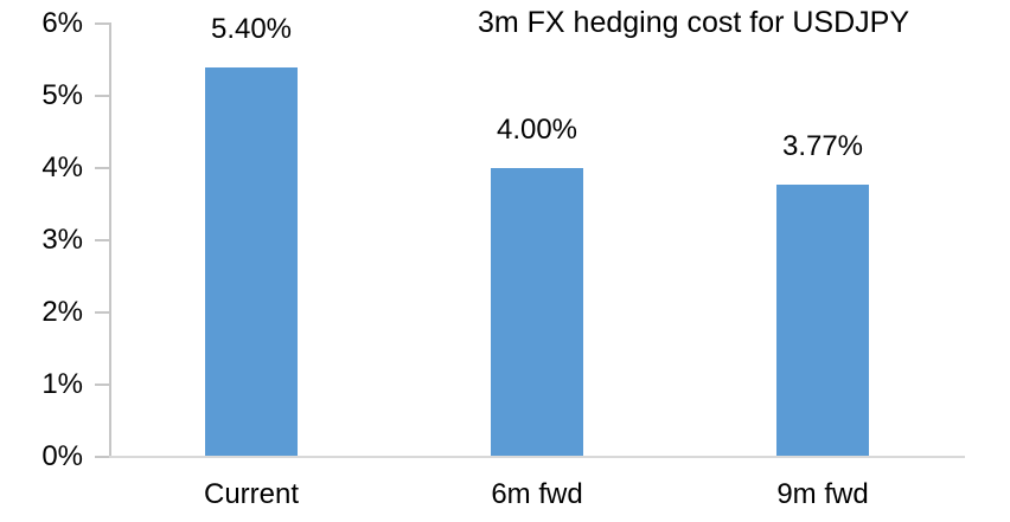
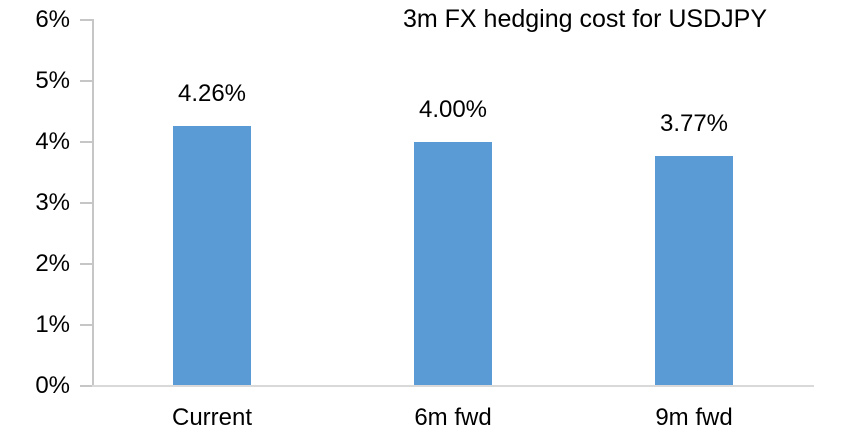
Current: 5.40% -> 4.26%
